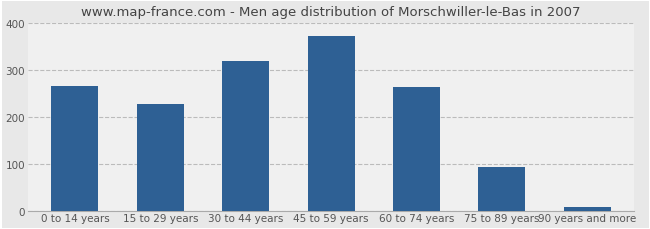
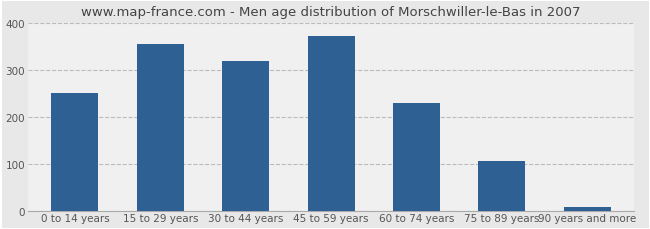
0 to 14 years: 265 -> 250
15 to 29 years: 228 -> 355
60 to 74 years: 263 -> 230
75 to 89 years: 92 -> 105
